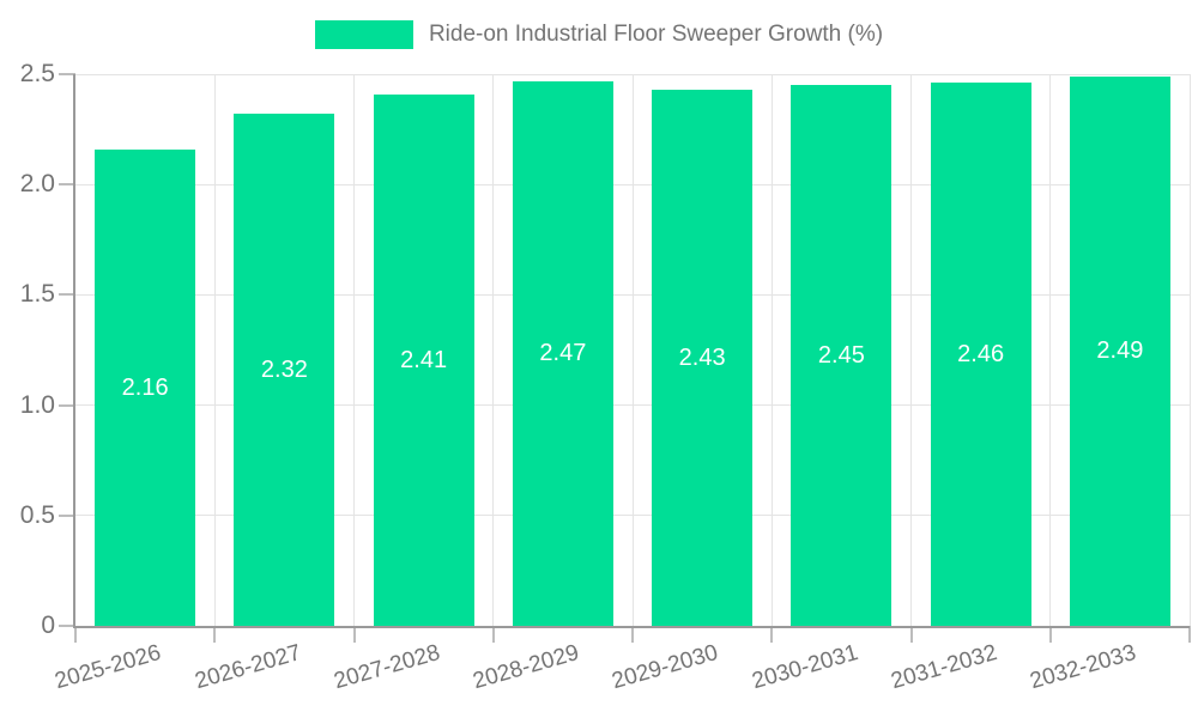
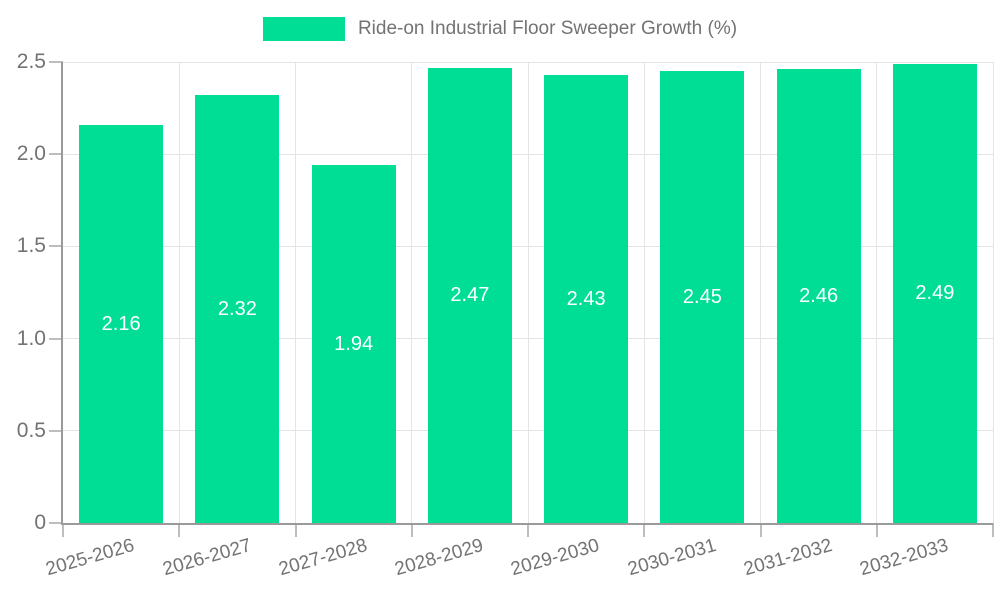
2027-2028: 2.41 -> 1.94
